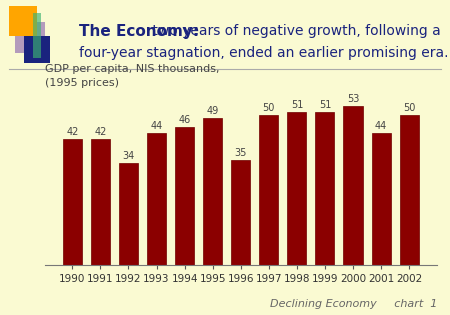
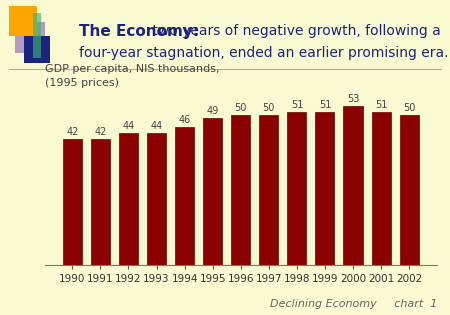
1992: 34 -> 44
1996: 35 -> 50
2001: 44 -> 51
